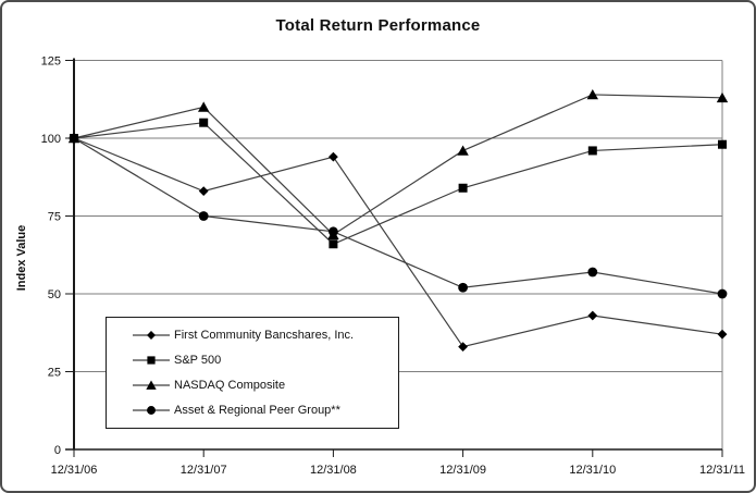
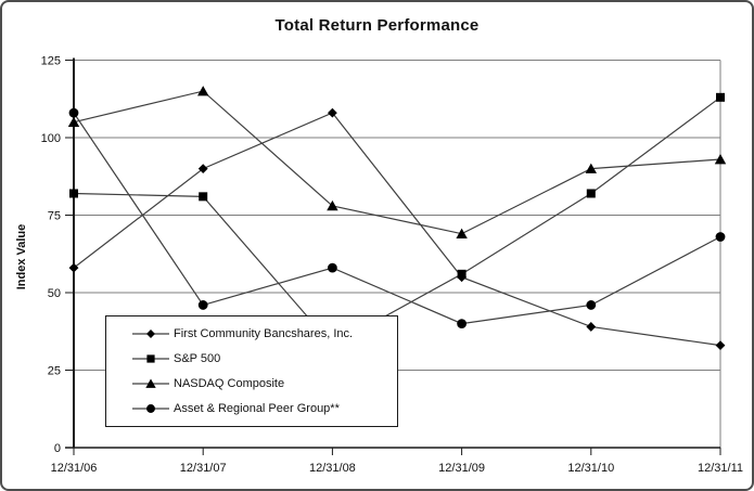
First Community Bancshares, Inc./12/31/06: 100 -> 58
S&P 500/12/31/06: 100 -> 82
NASDAQ Composite/12/31/06: 100 -> 105
Asset & Regional Peer Group**/12/31/06: 100 -> 108
First Community Bancshares, Inc./12/31/07: 83 -> 90
S&P 500/12/31/07: 105 -> 81
NASDAQ Composite/12/31/07: 110 -> 115
Asset & Regional Peer Group**/12/31/07: 75 -> 46
First Community Bancshares, Inc./12/31/08: 94 -> 108
S&P 500/12/31/08: 66 -> 33
NASDAQ Composite/12/31/08: 69 -> 78
Asset & Regional Peer Group**/12/31/08: 70 -> 58
First Community Bancshares, Inc./12/31/09: 33 -> 55
S&P 500/12/31/09: 84 -> 56
NASDAQ Composite/12/31/09: 96 -> 69
Asset & Regional Peer Group**/12/31/09: 52 -> 40
First Community Bancshares, Inc./12/31/10: 43 -> 39
S&P 500/12/31/10: 96 -> 82
NASDAQ Composite/12/31/10: 114 -> 90
Asset & Regional Peer Group**/12/31/10: 57 -> 46
First Community Bancshares, Inc./12/31/11: 37 -> 33
S&P 500/12/31/11: 98 -> 113
NASDAQ Composite/12/31/11: 113 -> 93
Asset & Regional Peer Group**/12/31/11: 50 -> 68
